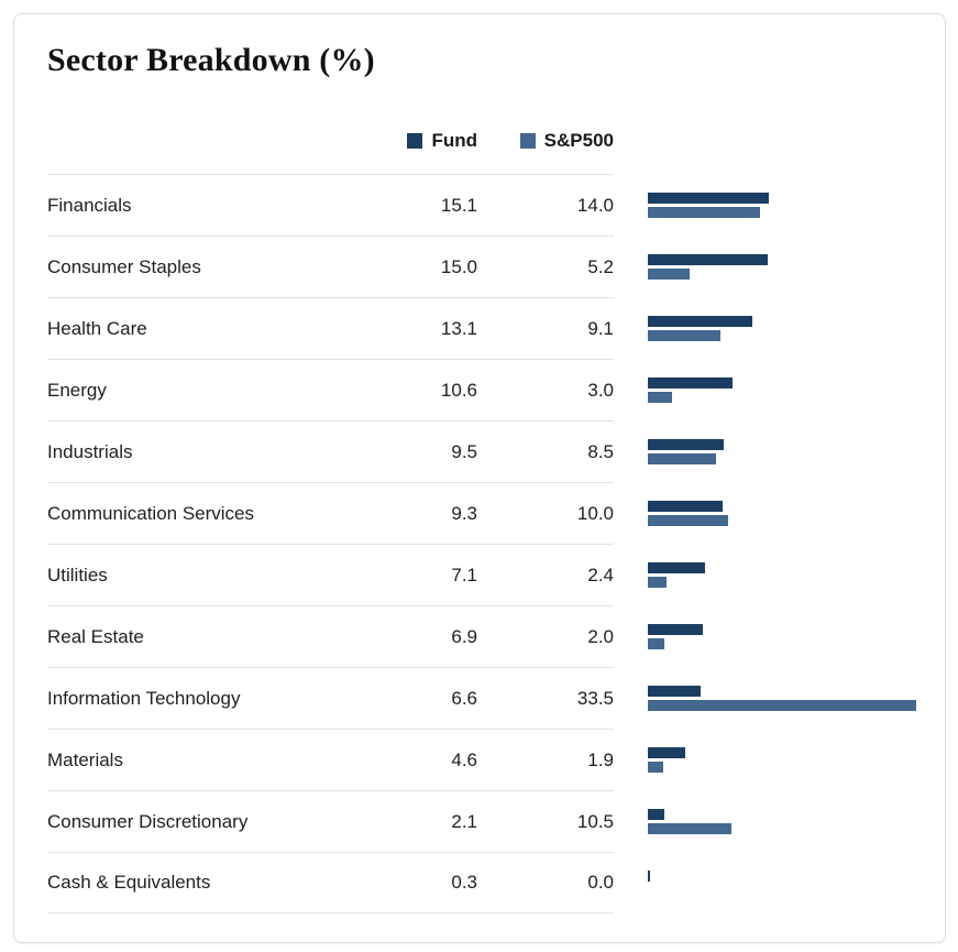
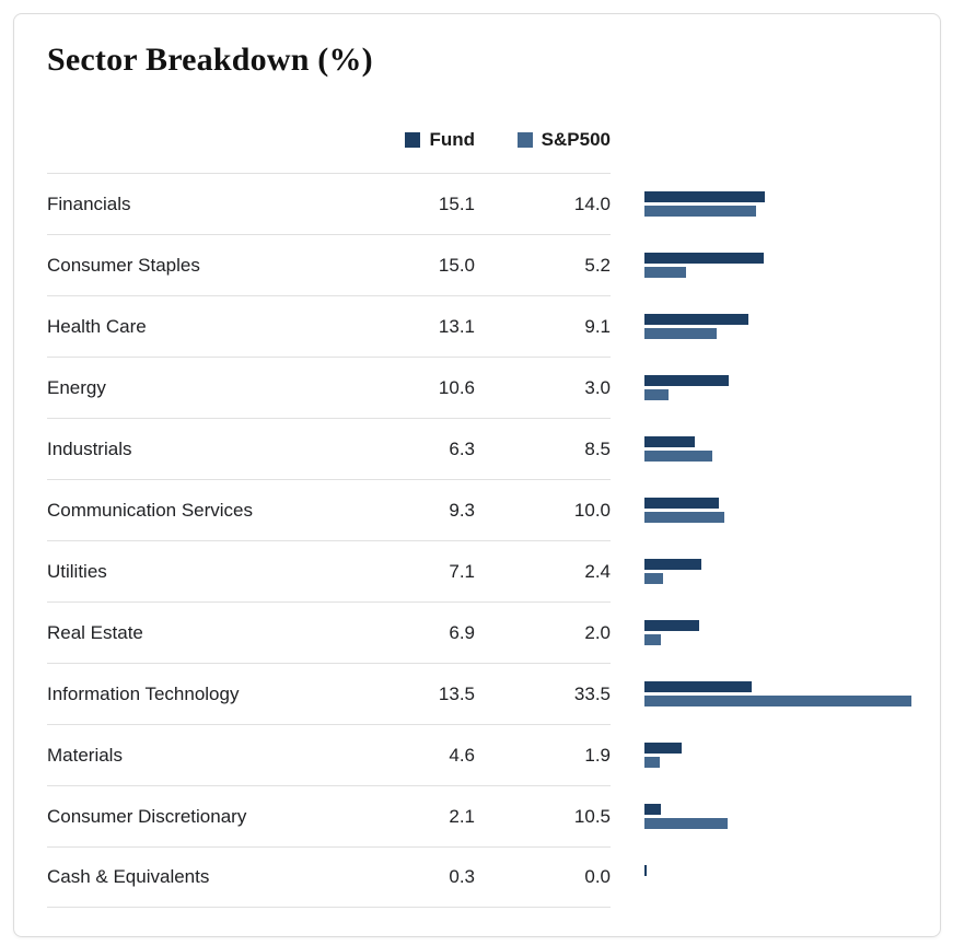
Fund/Industrials: 9.5 -> 6.3
Fund/Information Technology: 6.6 -> 13.5
